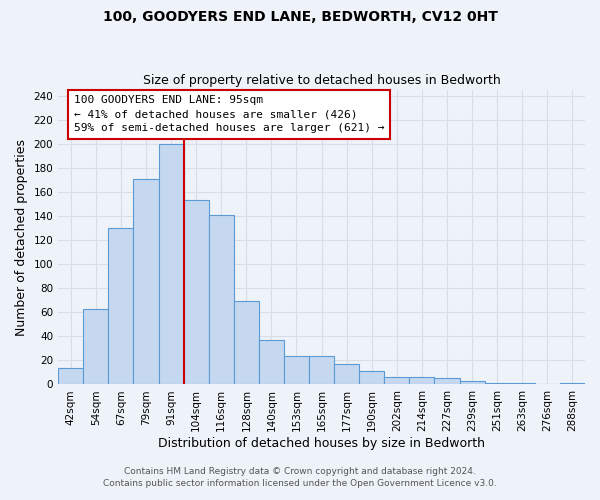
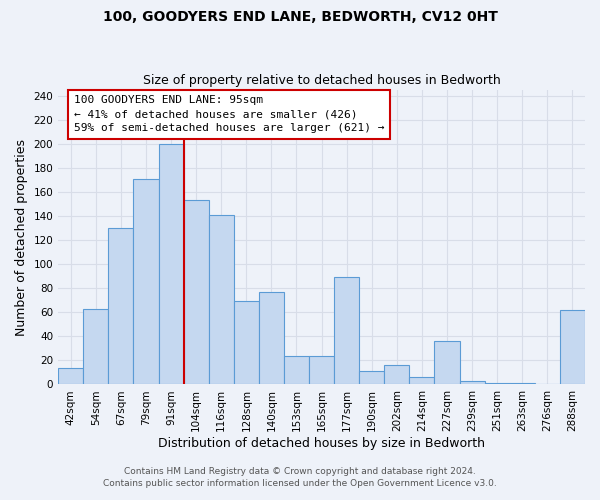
140sqm: 37 -> 77
177sqm: 17 -> 89
202sqm: 6 -> 16
227sqm: 5 -> 36
288sqm: 1 -> 62
